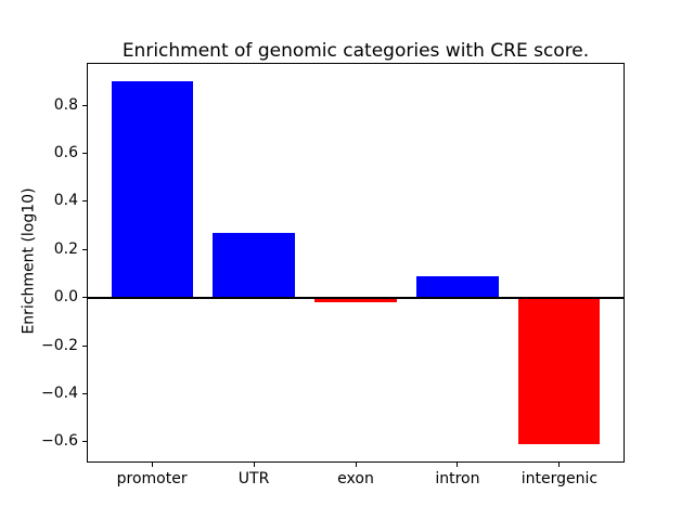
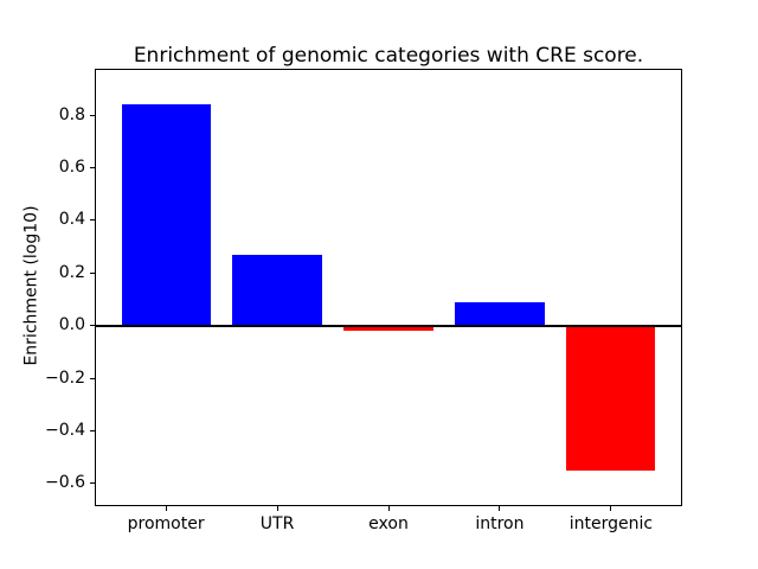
promoter: 0.90 -> 0.84
intergenic: -0.61 -> -0.55
